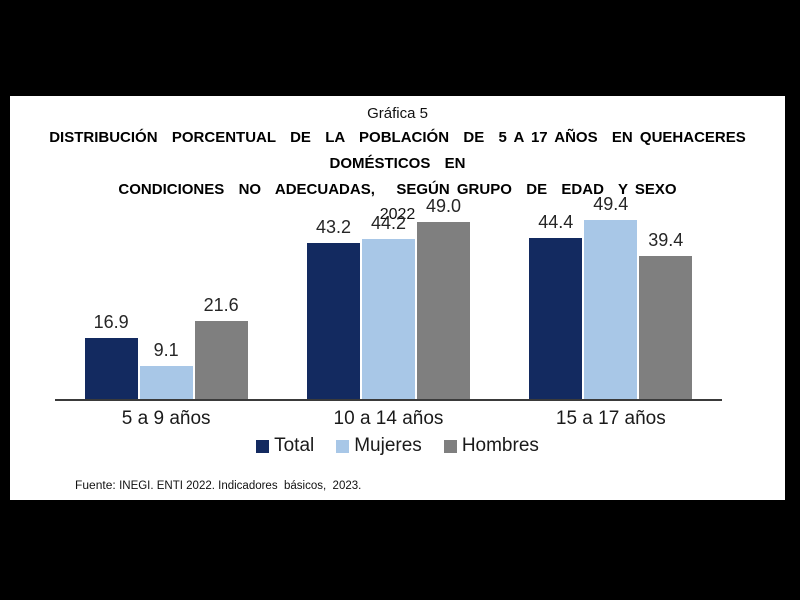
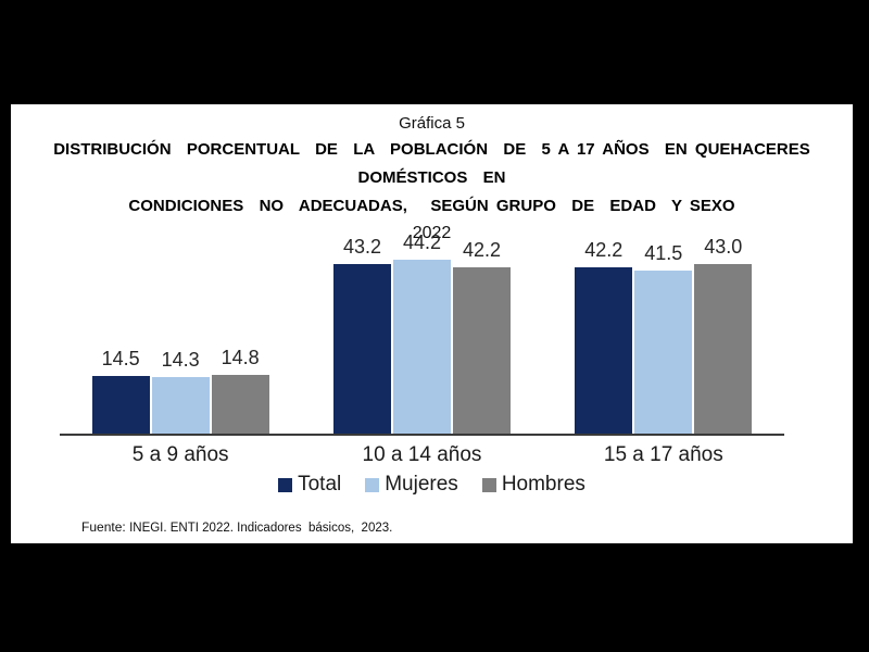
Total/5 a 9 años: 16.9 -> 14.5
Mujeres/5 a 9 años: 9.1 -> 14.3
Hombres/5 a 9 años: 21.6 -> 14.8
Hombres/10 a 14 años: 49.0 -> 42.2
Total/15 a 17 años: 44.4 -> 42.2
Mujeres/15 a 17 años: 49.4 -> 41.5
Hombres/15 a 17 años: 39.4 -> 43.0
